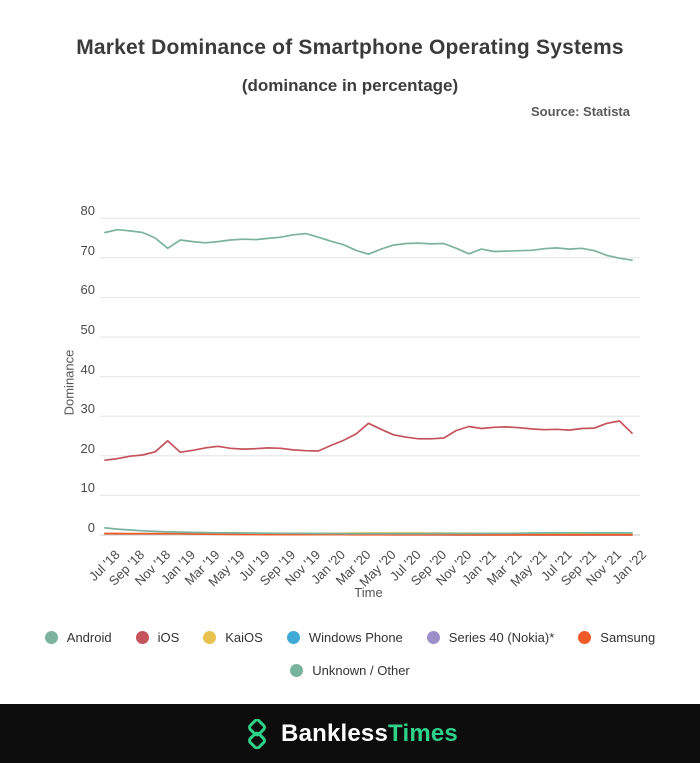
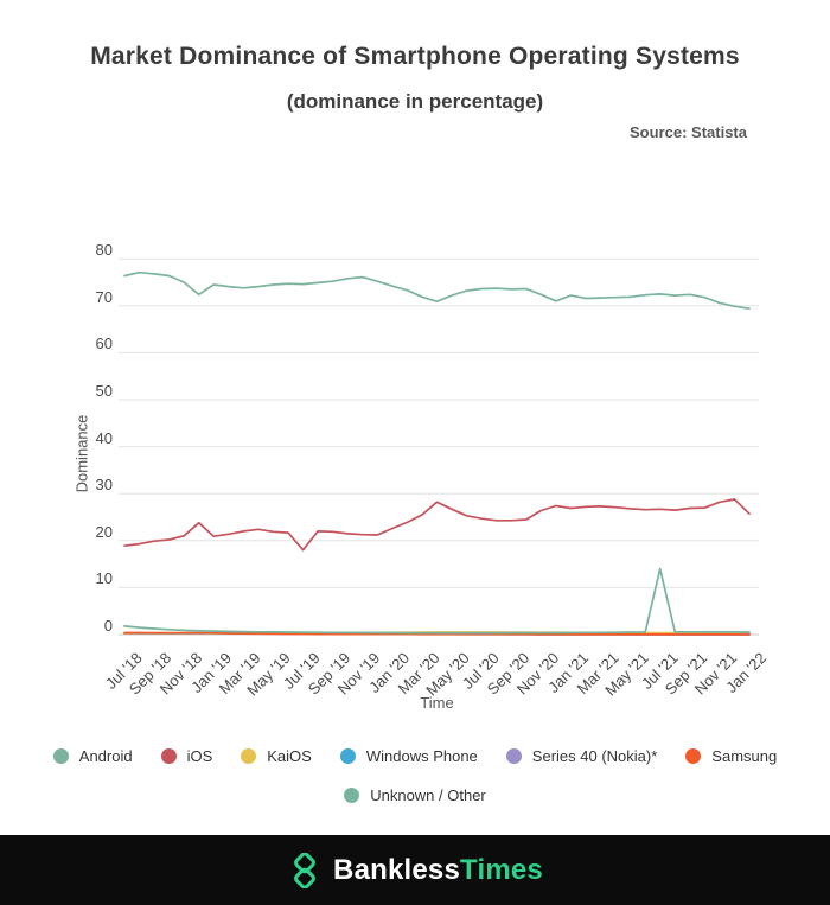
iOS/Jul '19: 22 -> 18
Unknown / Other/Jul '21: 1 -> 14
